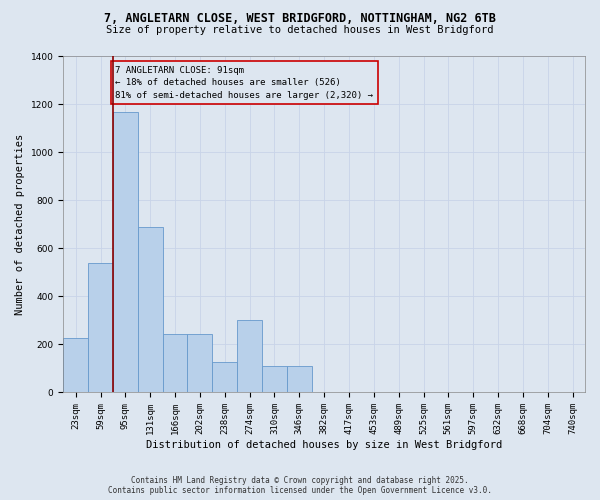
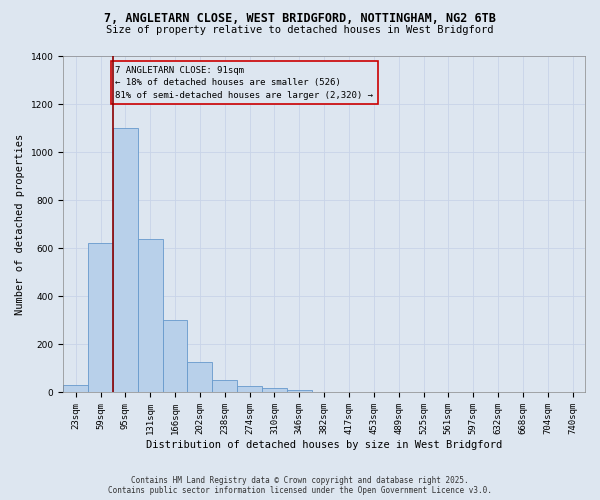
23sqm: 225 -> 30
59sqm: 540 -> 620
95sqm: 1165 -> 1100
131sqm: 690 -> 640
166sqm: 245 -> 300
202sqm: 245 -> 125
238sqm: 125 -> 50
274sqm: 300 -> 25
310sqm: 110 -> 20
346sqm: 110 -> 10
